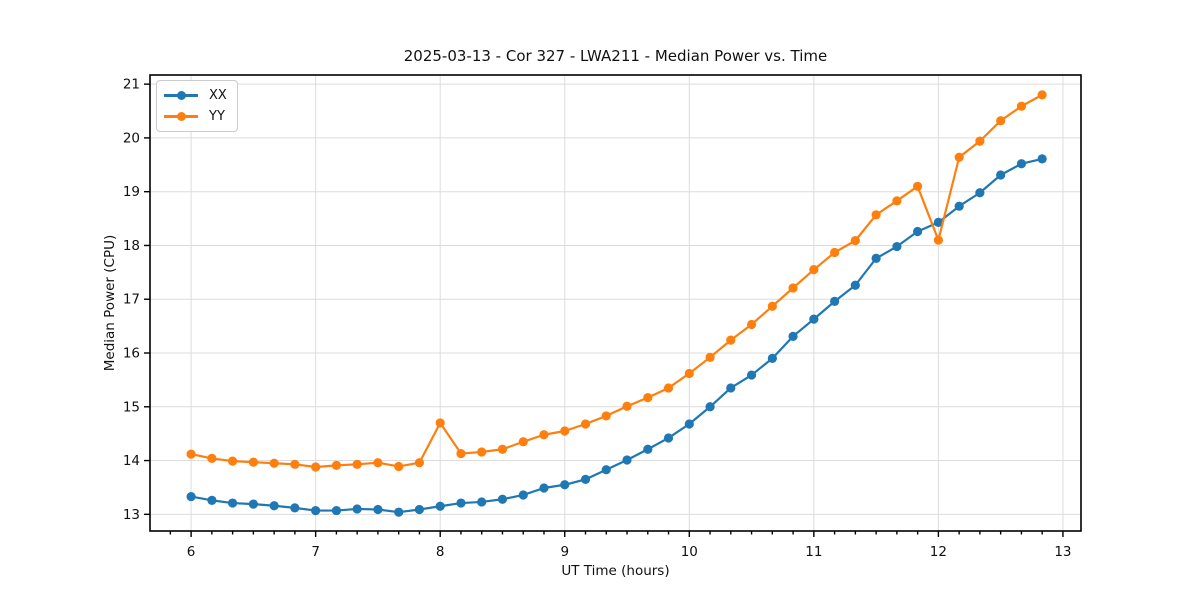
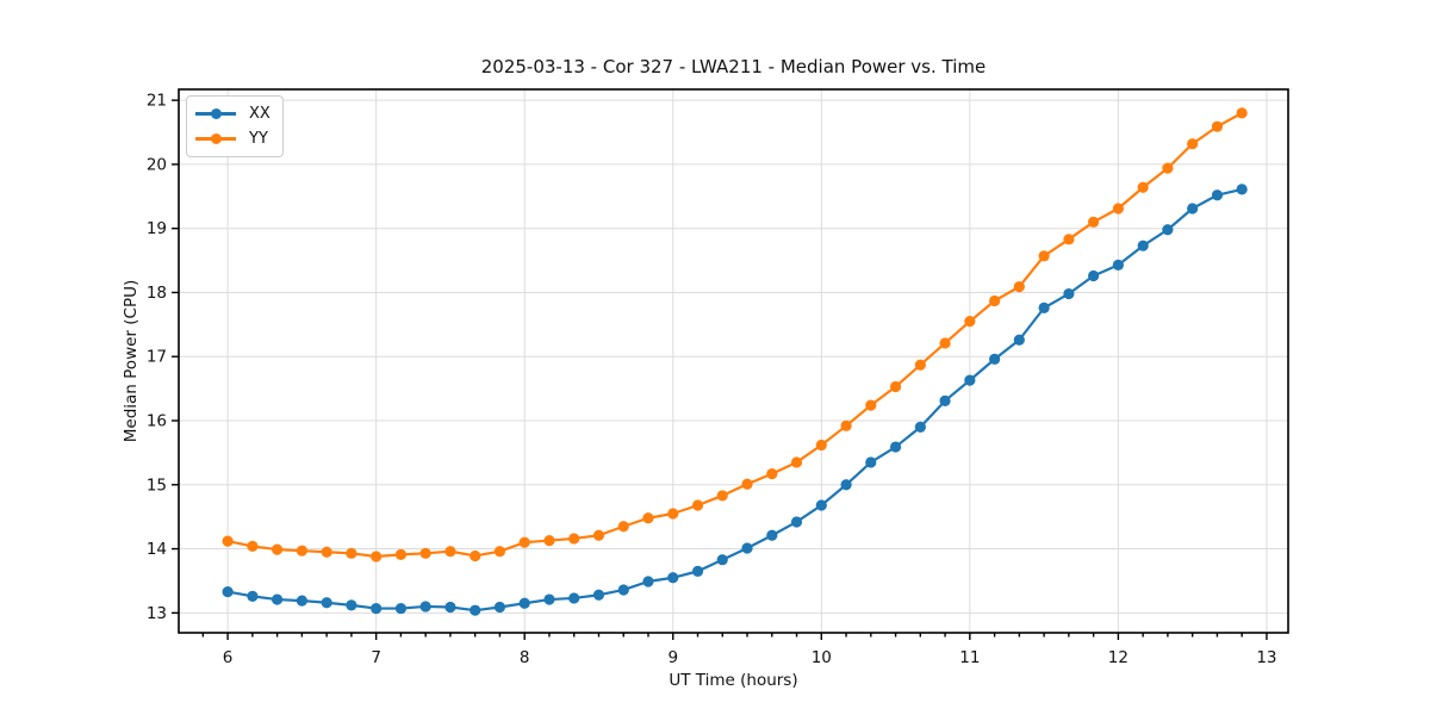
YY/8: 14.7 -> 14.1
YY/12: 18.1 -> 19.3
